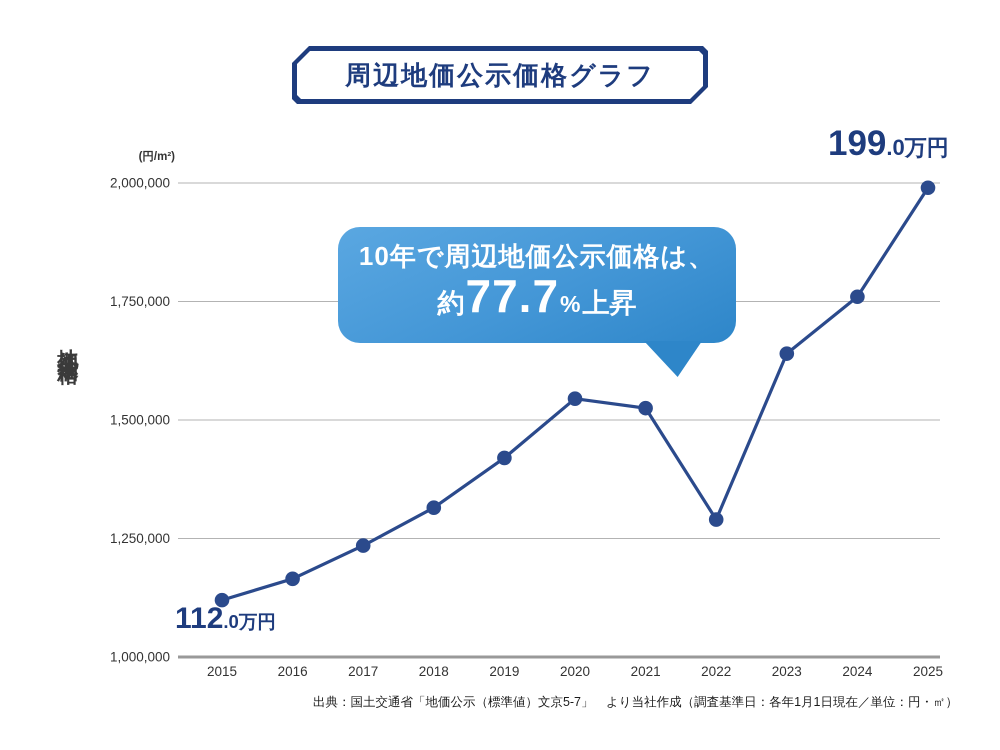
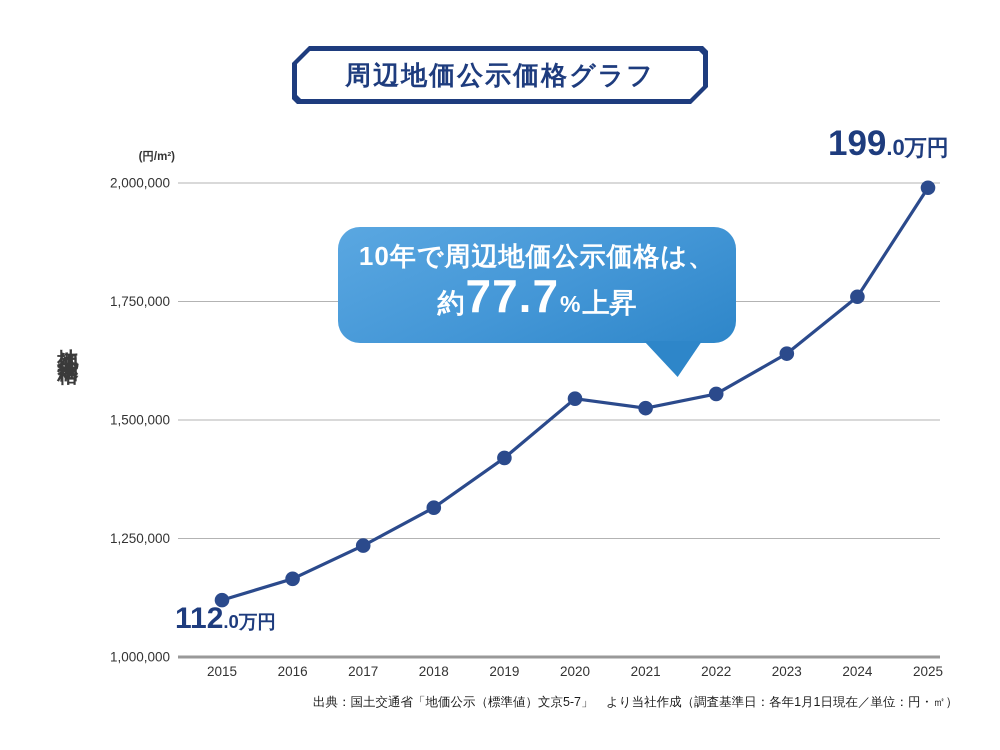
2022: 1290000 -> 1560000
